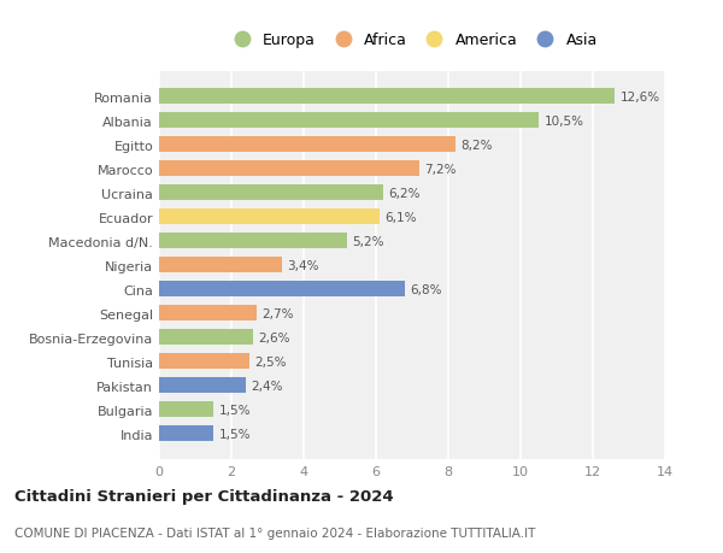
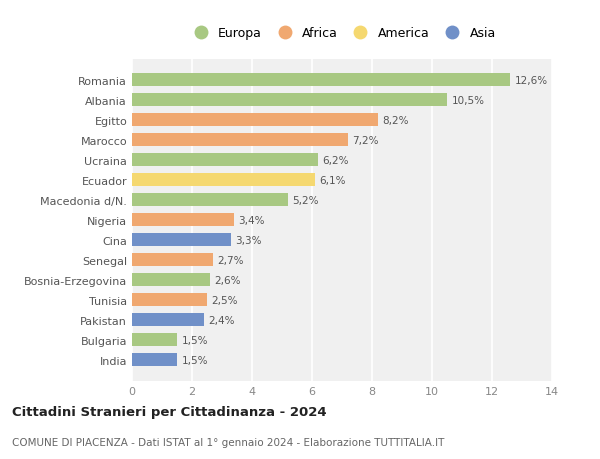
Cina: 6,8% -> 3,3%
